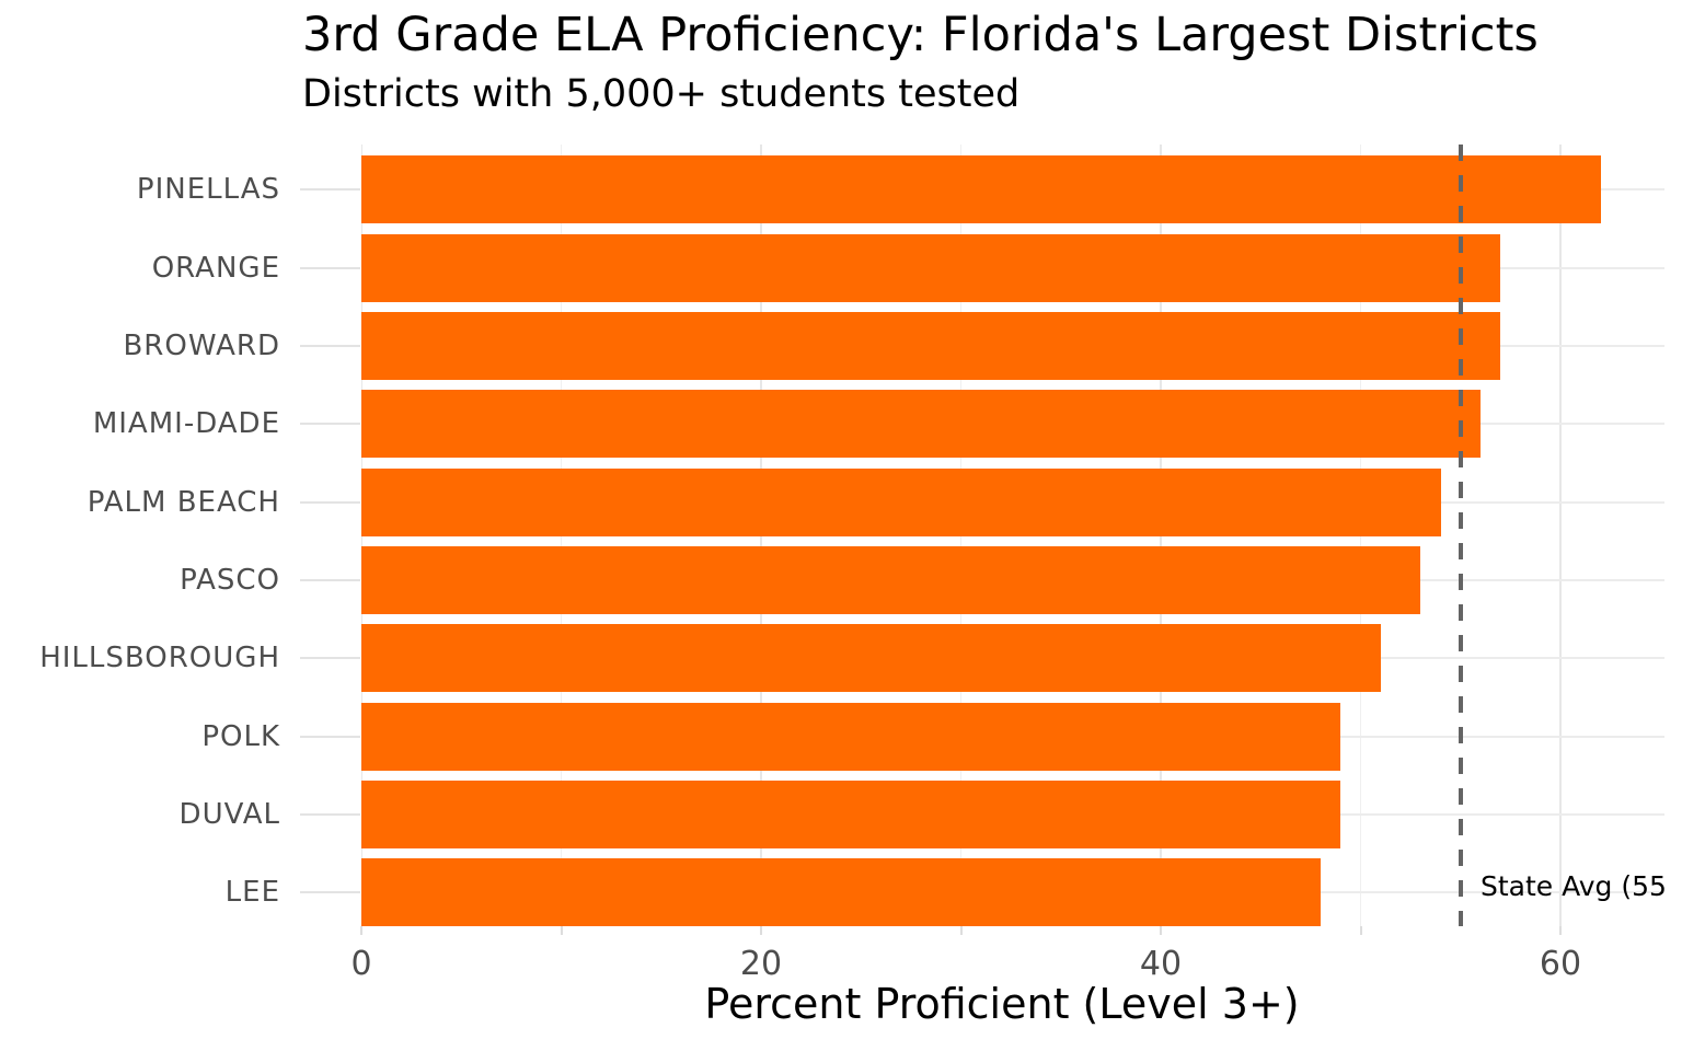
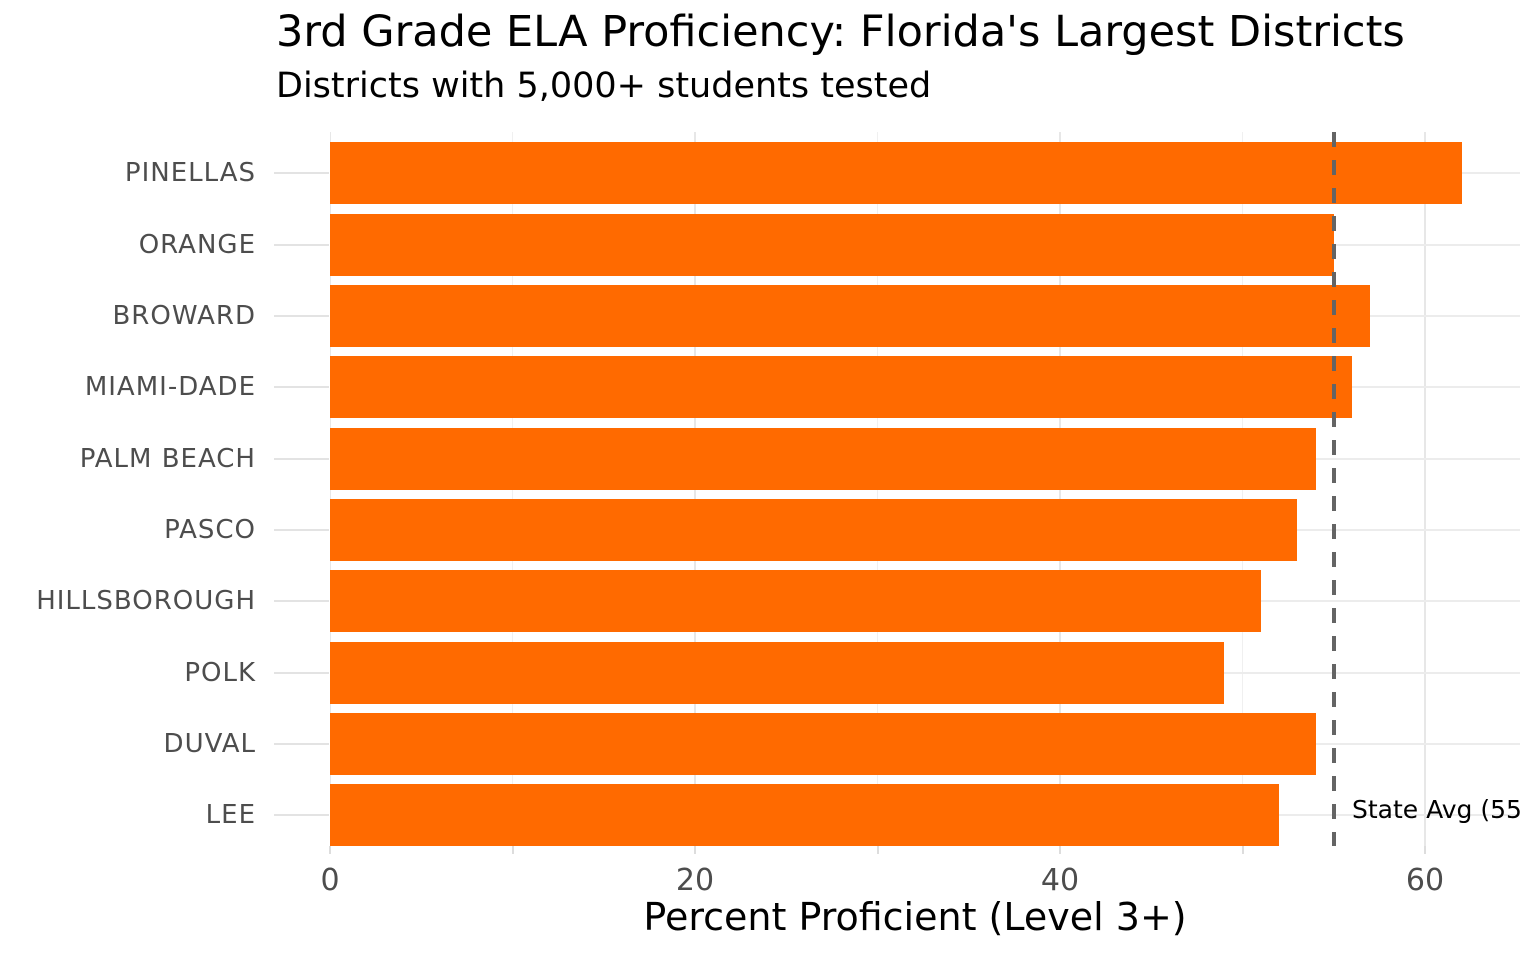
ORANGE: 57 -> 55
DUVAL: 49 -> 54
LEE: 48 -> 52
